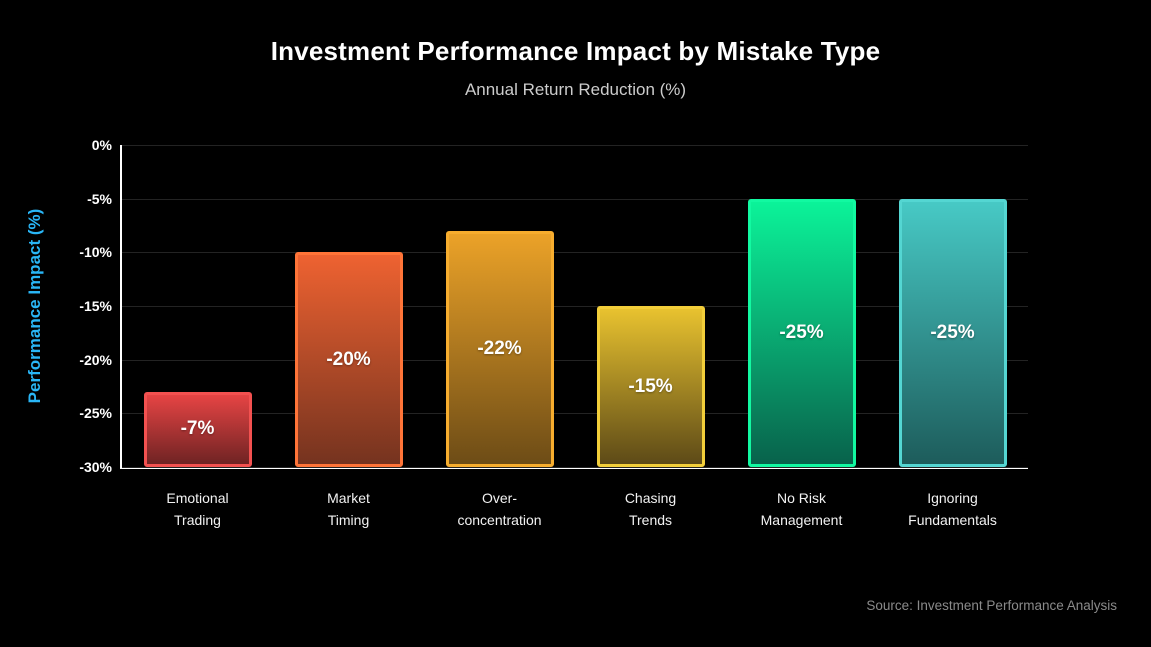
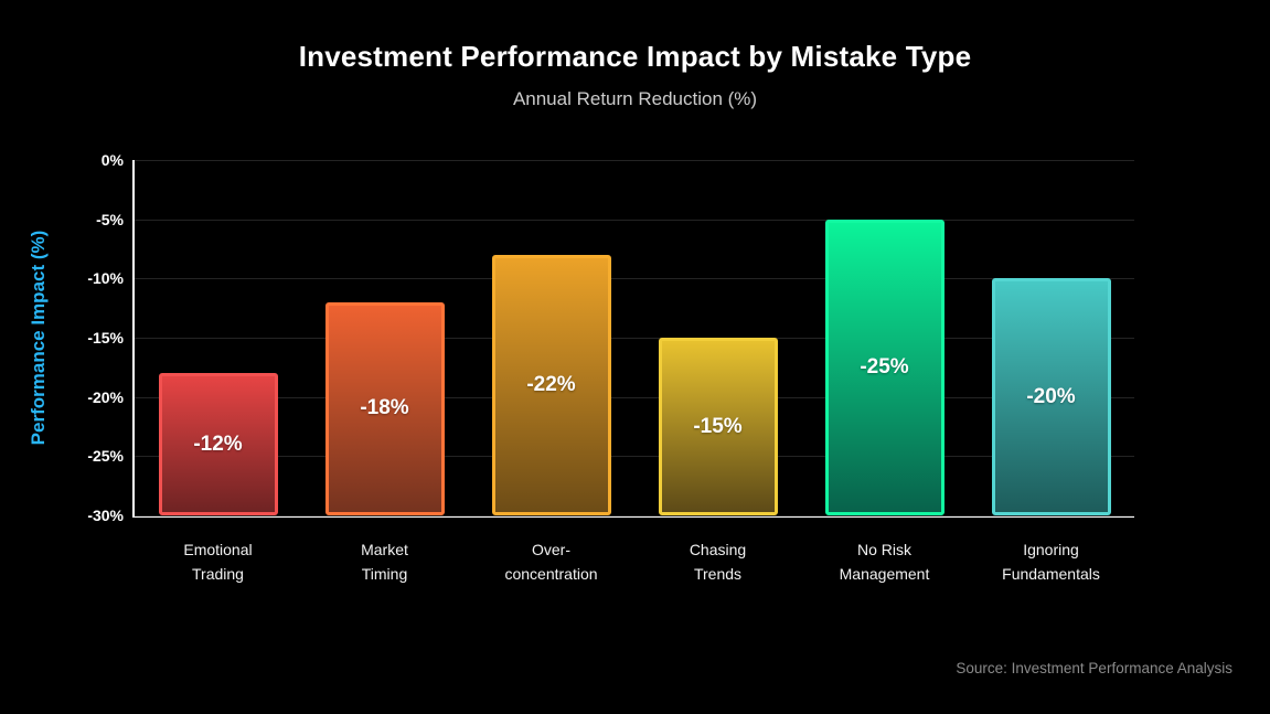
Emotional Trading: -7% -> -12%
Market Timing: -20% -> -18%
Ignoring Fundamentals: -25% -> -20%
